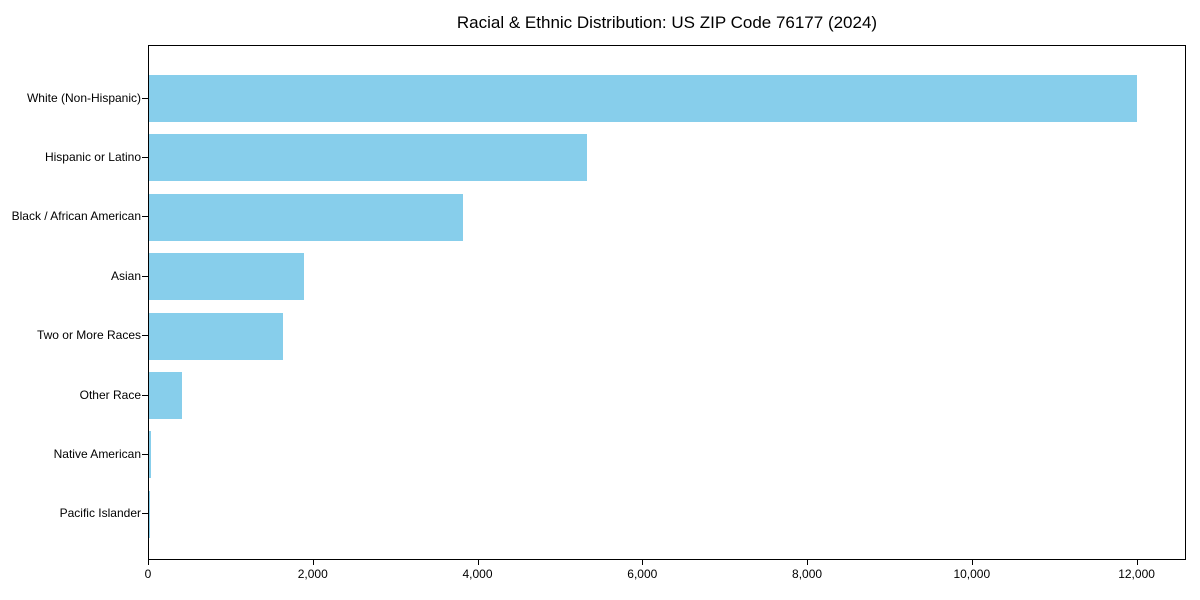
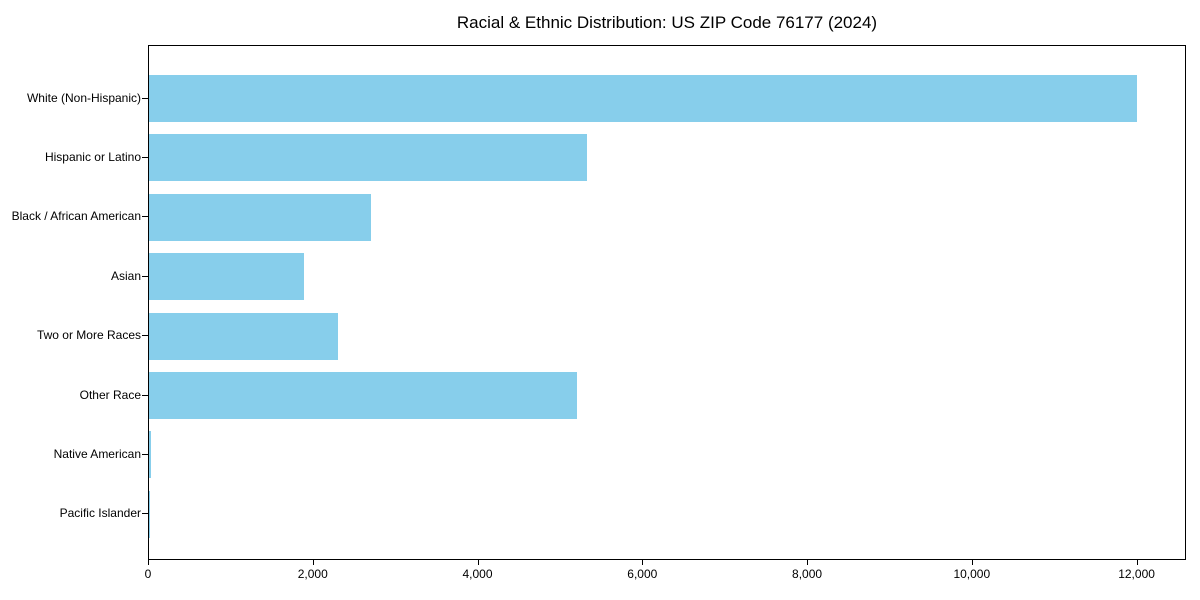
Black / African American: 3800 -> 2700
Two or More Races: 1600 -> 2300
Other Race: 400 -> 5200
